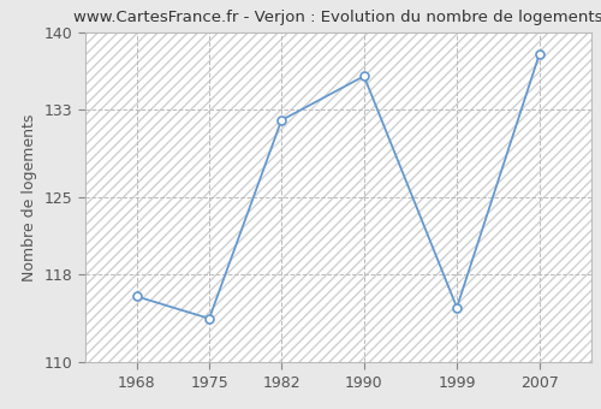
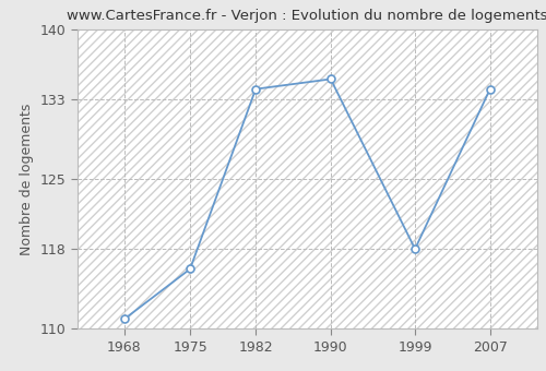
1968: 116 -> 111
1975: 114 -> 116
1982: 132 -> 134
1990: 136 -> 135
1999: 115 -> 118
2007: 138 -> 134
